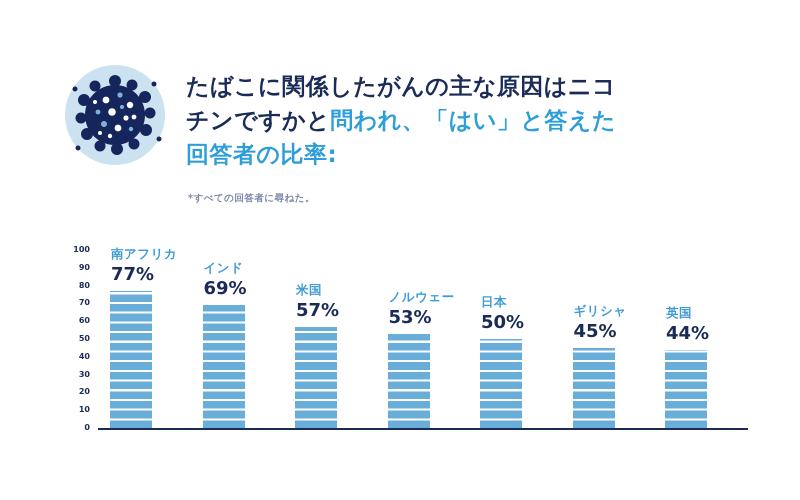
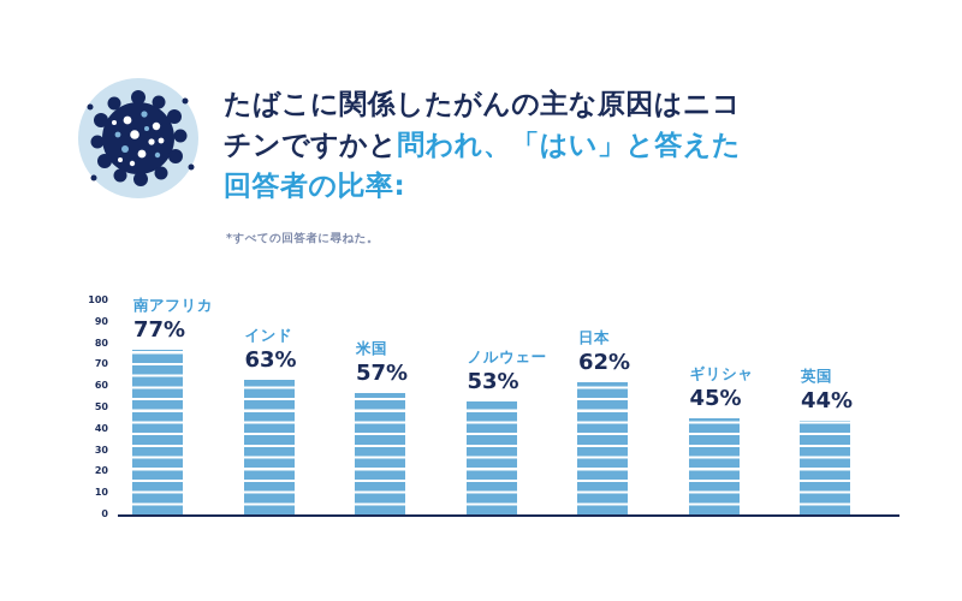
インド: 69% -> 63%
日本: 50% -> 62%
